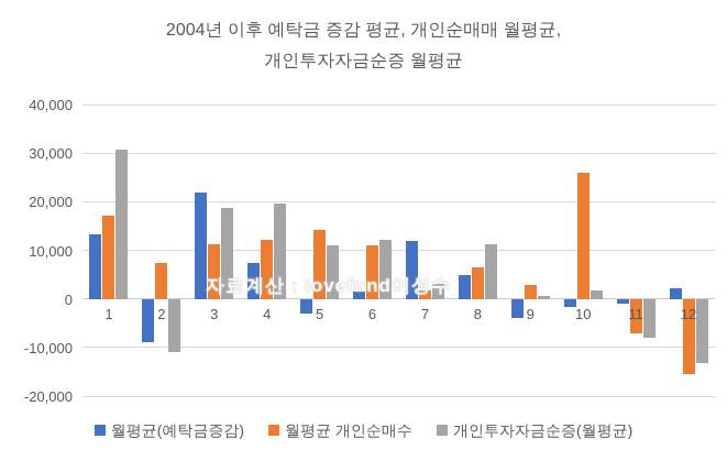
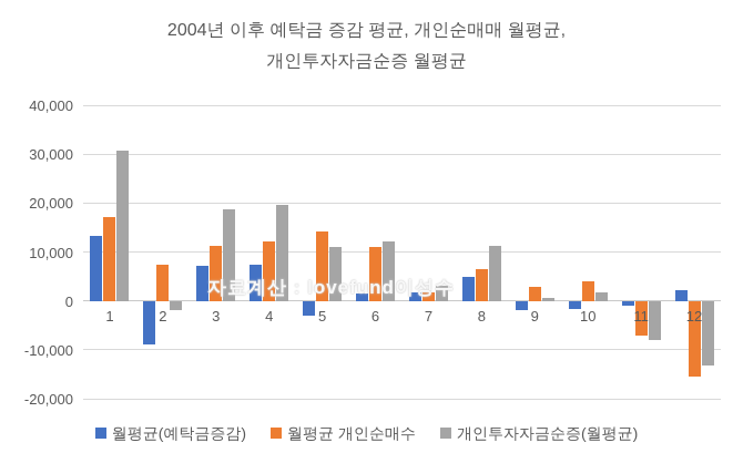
개인투자자금순증(월평균)/2: -11000 -> -2000
월평균(예탁금증감)/3: 22000 -> 7000
월평균(예탁금증감)/7: 12000 -> 2000
월평균(예탁금증감)/9: -4000 -> -2000
월평균 개인순매수/10: 26000 -> 4000
